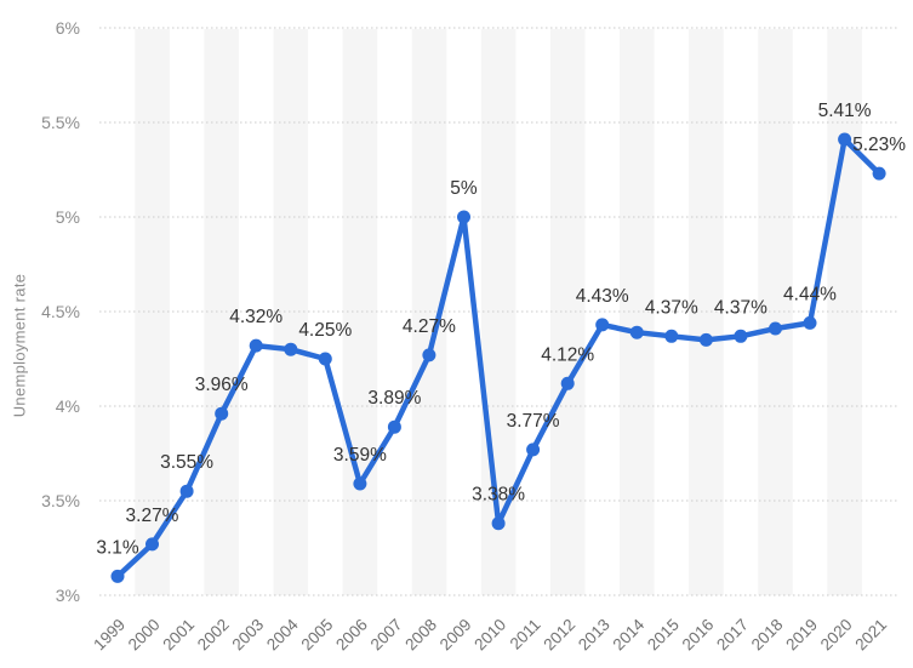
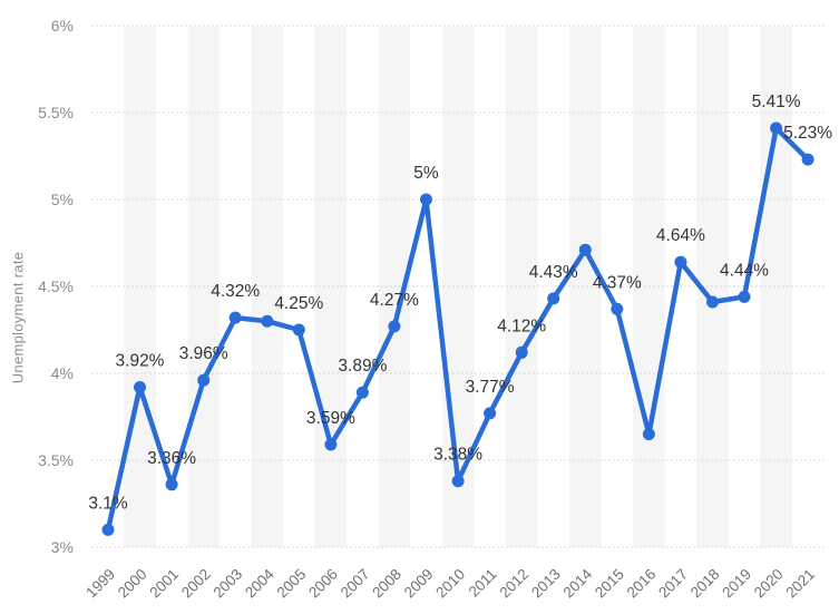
2000: 3.27% -> 3.92%
2001: 3.55% -> 3.36%
2014: 4.39% -> 4.71%
2016: 4.35% -> 3.65%
2017: 4.37% -> 4.64%
